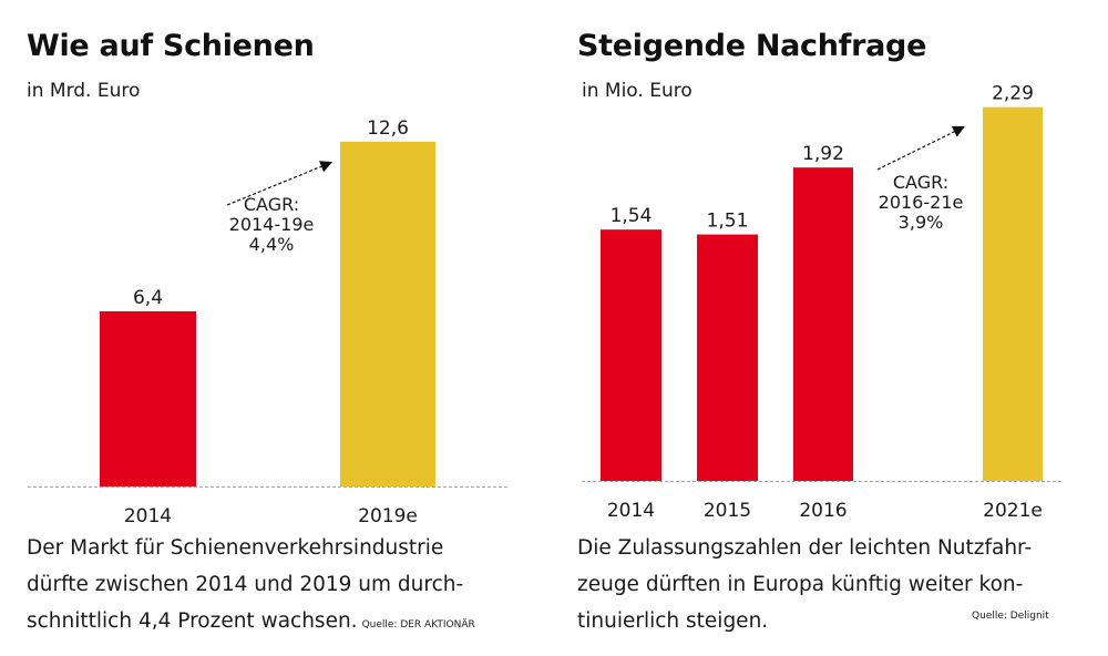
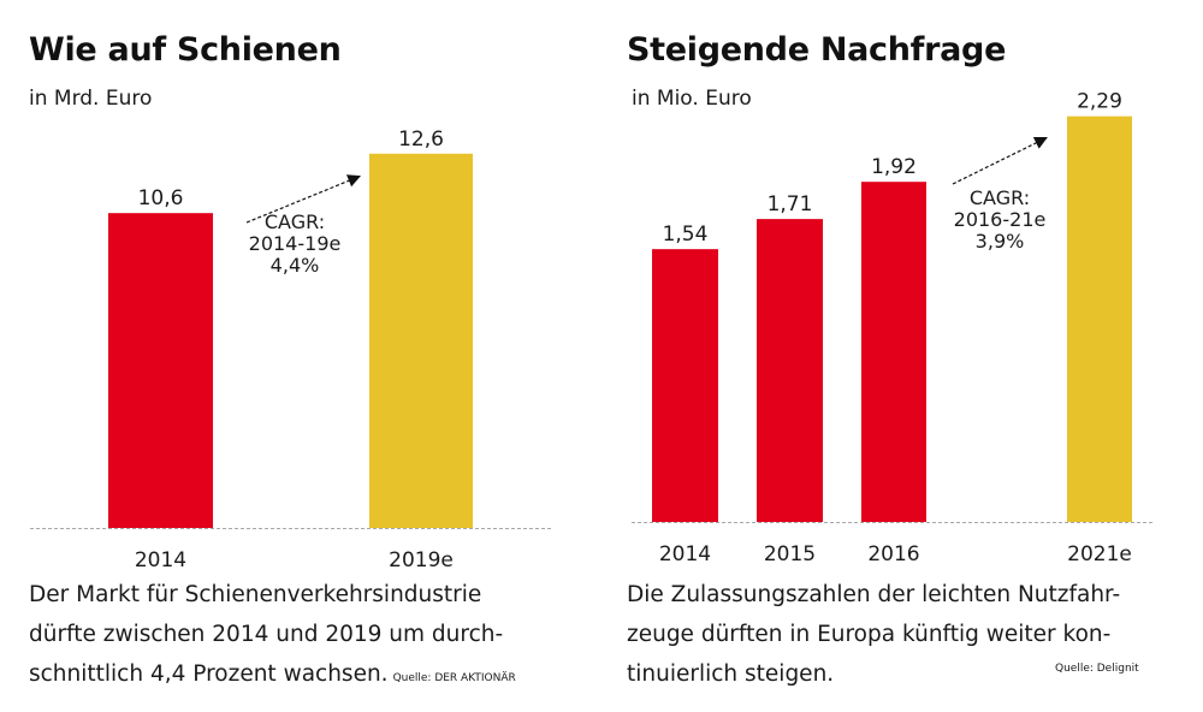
Wie auf Schienen/2014: 6,4 -> 10,6
Steigende Nachfrage/2015: 1,51 -> 1,71
